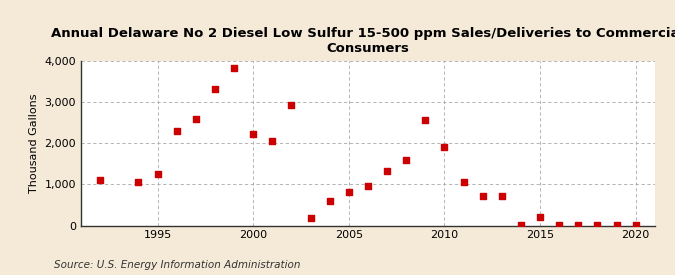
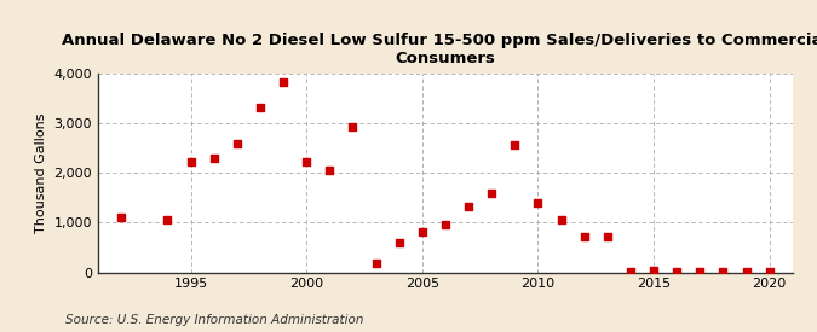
1995: 1,250 -> 2,230
2010: 1,900 -> 1,390
2015: 200 -> 30
